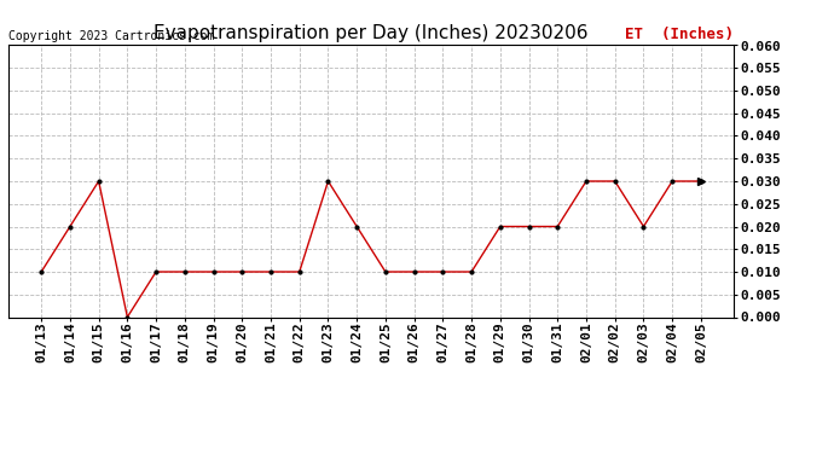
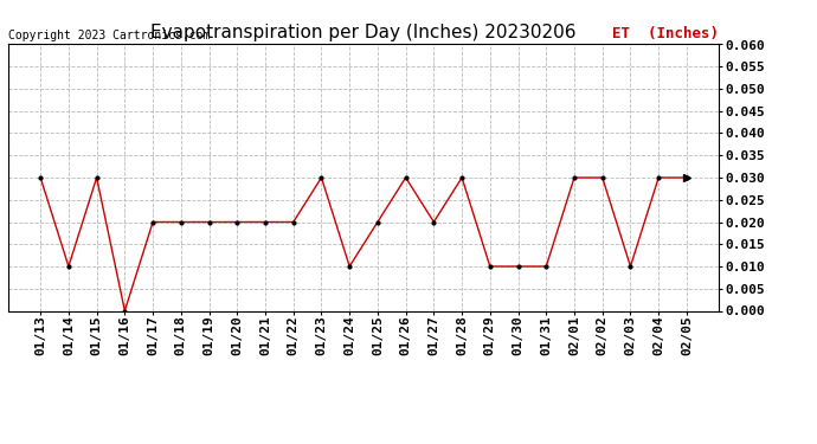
01/13: 0.01 -> 0.03
01/14: 0.02 -> 0.01
01/17: 0.01 -> 0.02
01/18: 0.01 -> 0.02
01/19: 0.01 -> 0.02
01/20: 0.01 -> 0.02
01/21: 0.01 -> 0.02
01/22: 0.01 -> 0.02
01/24: 0.02 -> 0.01
01/25: 0.01 -> 0.02
01/26: 0.01 -> 0.03
01/27: 0.01 -> 0.02
01/28: 0.01 -> 0.03
01/29: 0.02 -> 0.01
01/30: 0.02 -> 0.01
01/31: 0.02 -> 0.01
02/03: 0.02 -> 0.01
